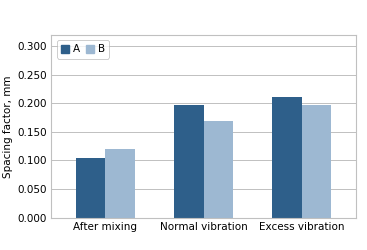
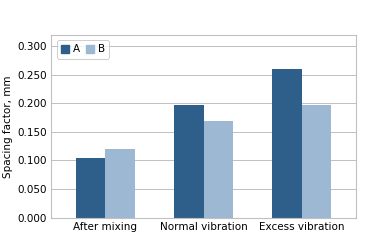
A/Excess vibration: 0.212 -> 0.260
